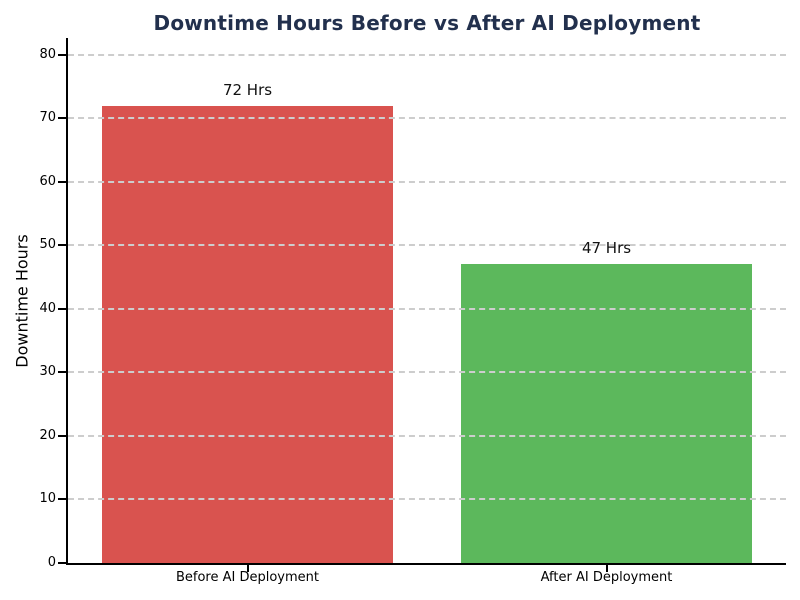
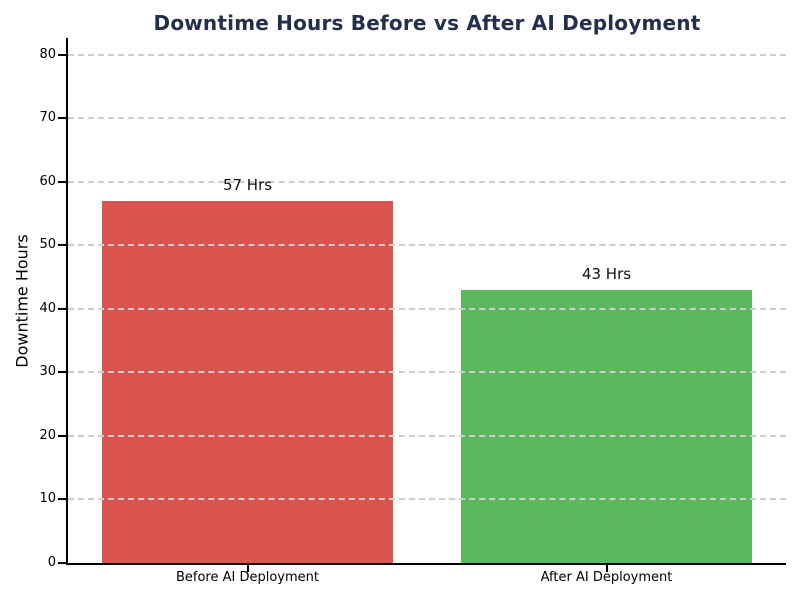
Before AI Deployment: 72 -> 57
After AI Deployment: 47 -> 43
